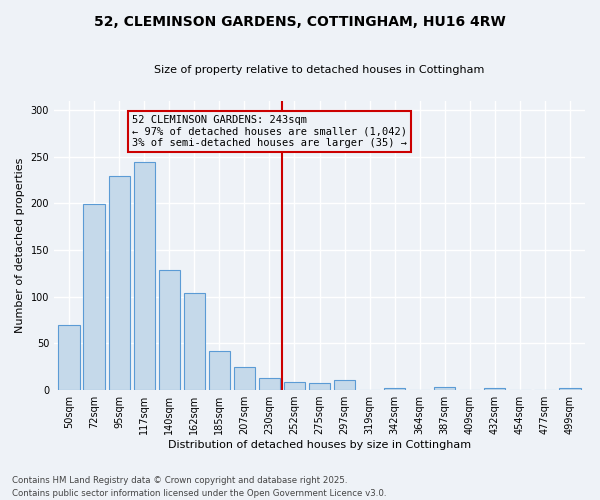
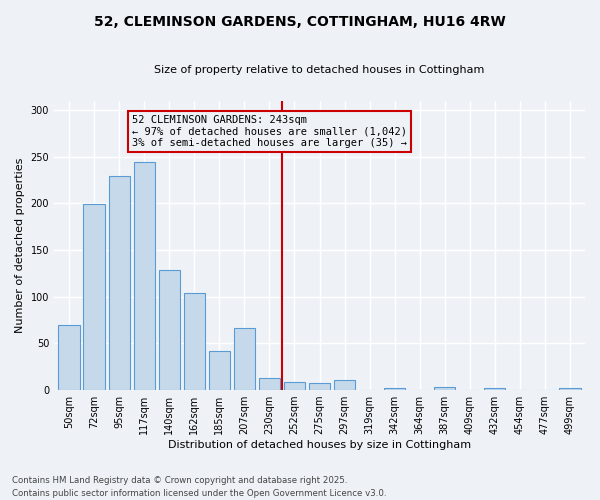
207sqm: 25 -> 66
